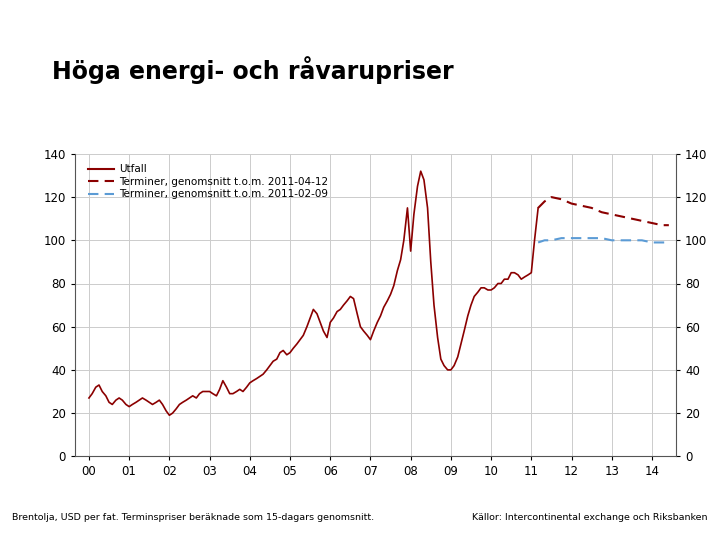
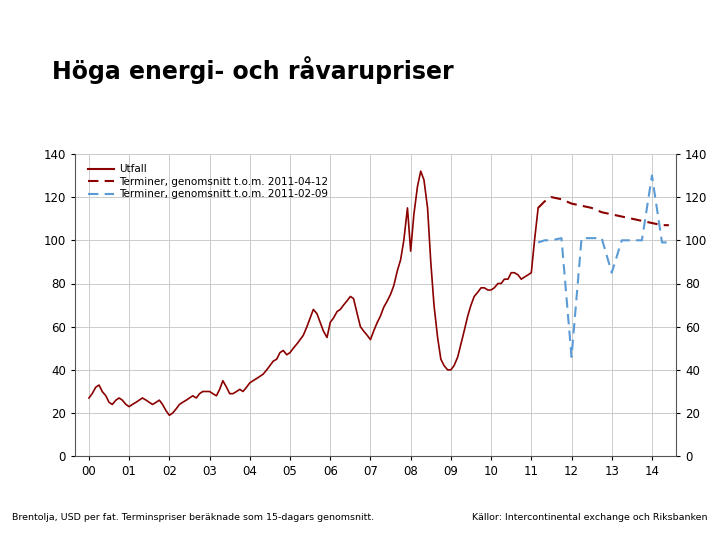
Terminer, genomsnitt t.o.m. 2011-02-09/12: 101 -> 46
Terminer, genomsnitt t.o.m. 2011-02-09/13: 100 -> 85
Terminer, genomsnitt t.o.m. 2011-02-09/14: 99 -> 130
